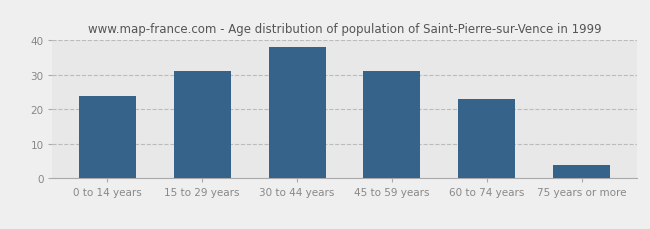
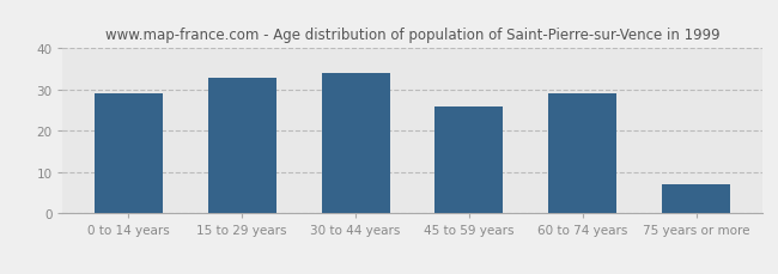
0 to 14 years: 24 -> 29
15 to 29 years: 31 -> 33
30 to 44 years: 38 -> 34
45 to 59 years: 31 -> 26
60 to 74 years: 23 -> 29
75 years or more: 4 -> 7
